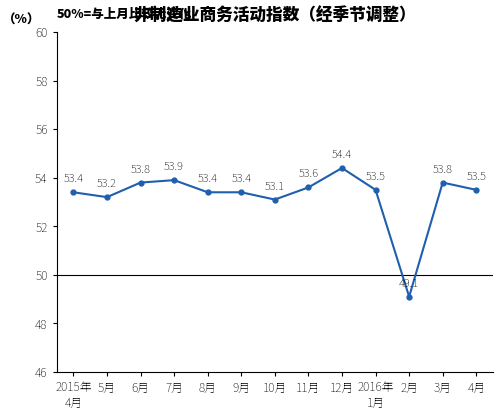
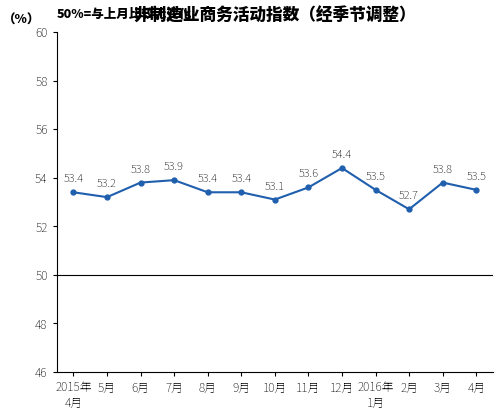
2月: 49.1 -> 52.7
